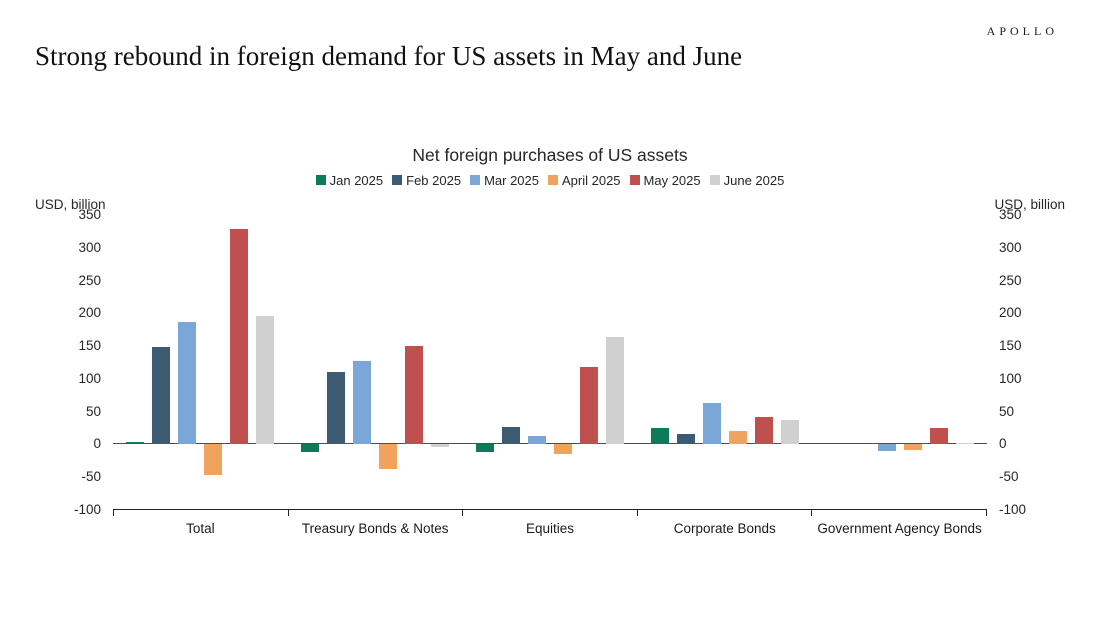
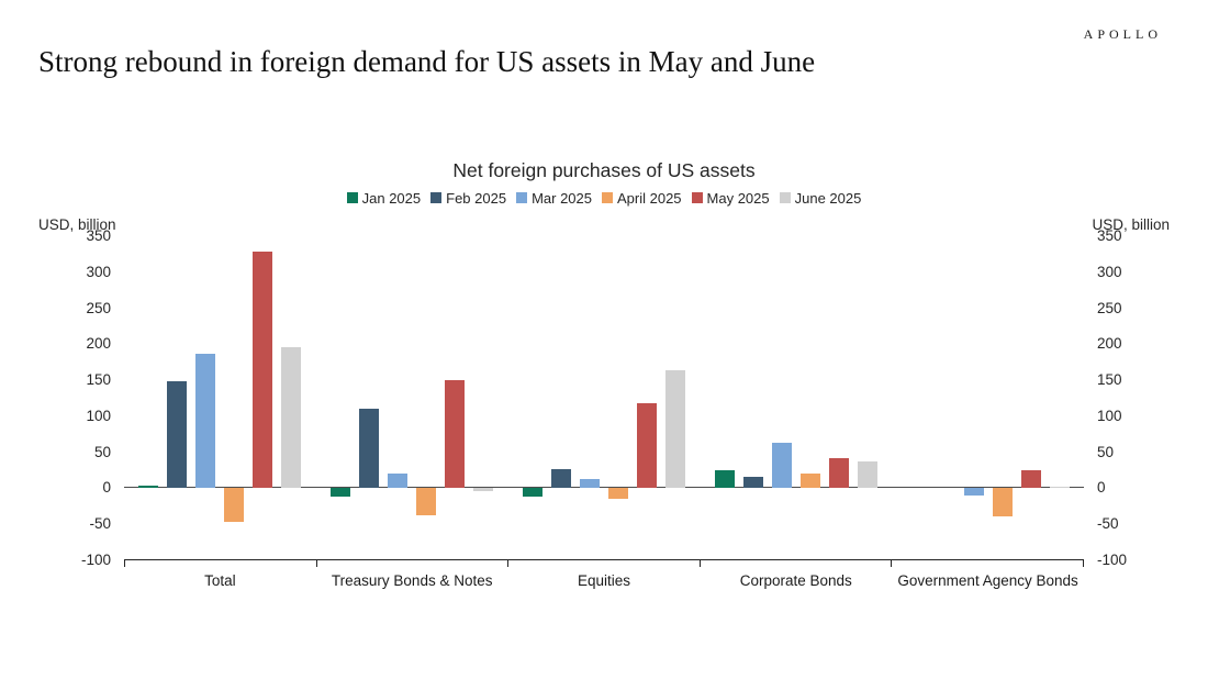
Mar 2025/Treasury Bonds & Notes: 130 -> 20
April 2025/Government Agency Bonds: -10 -> -40
